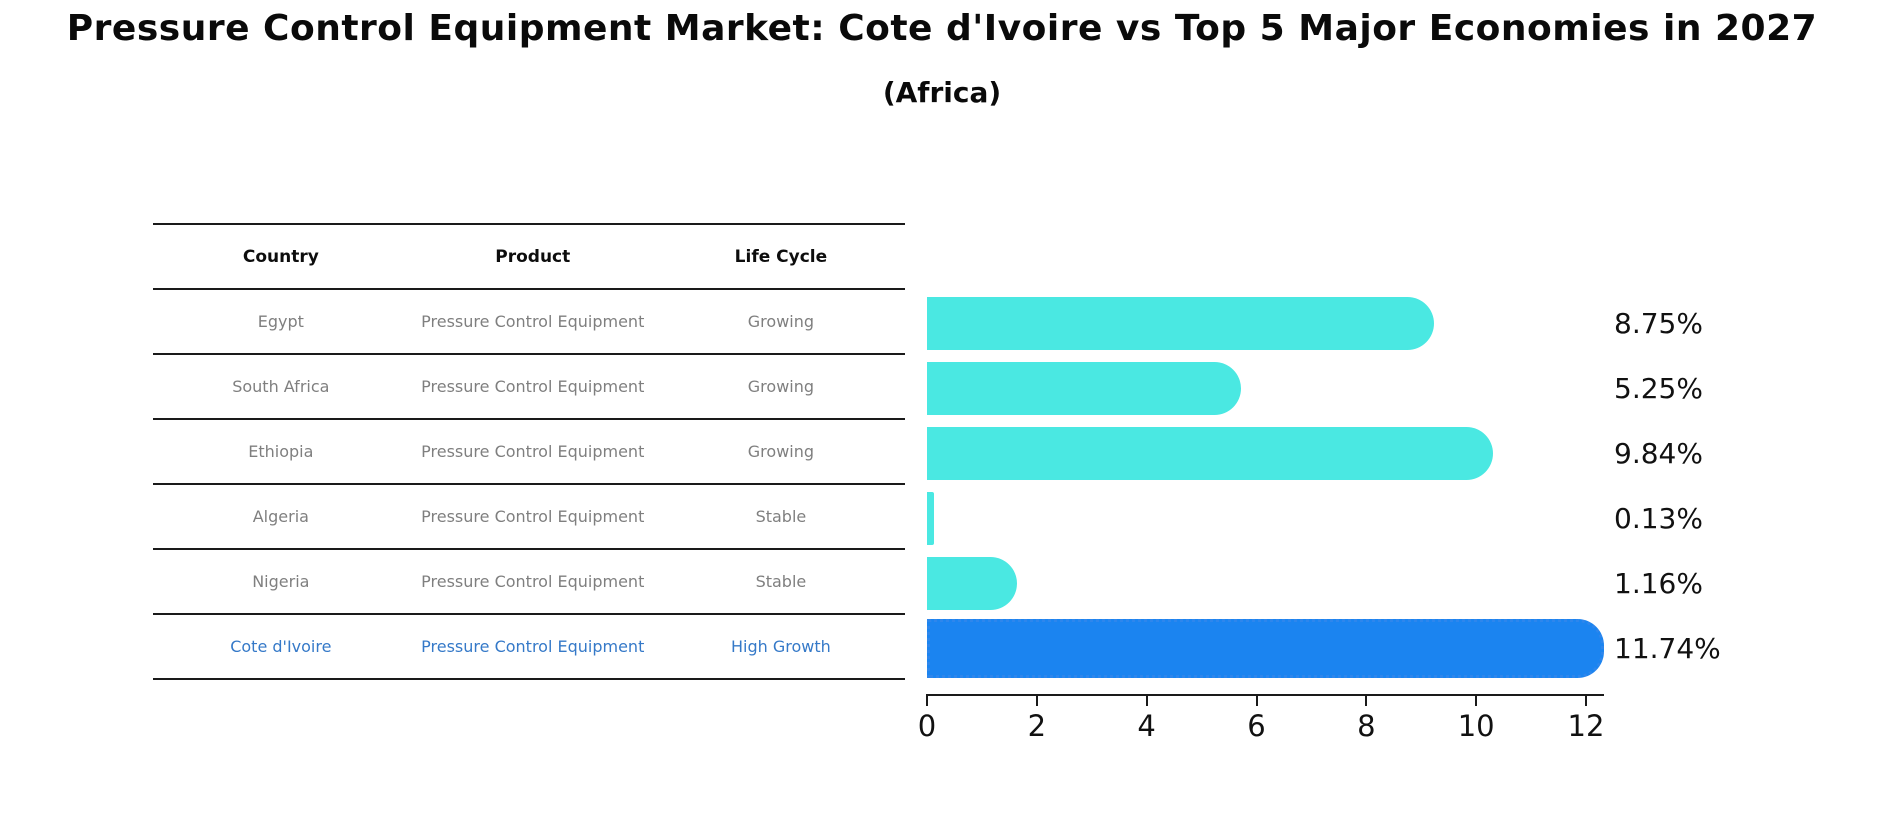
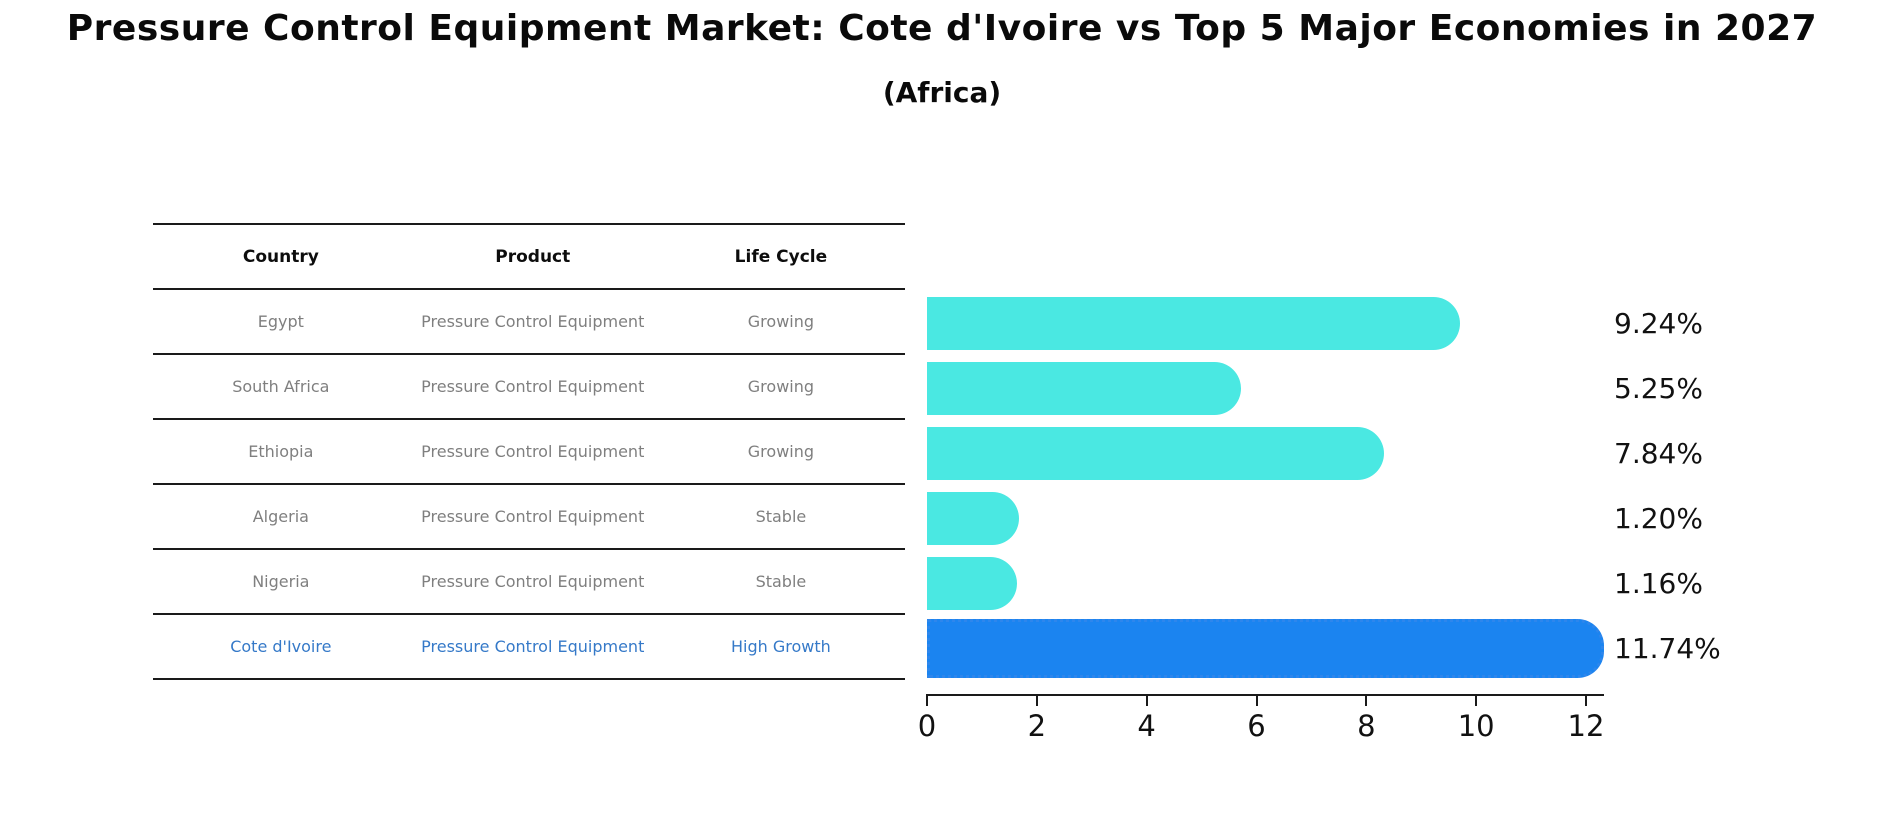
Egypt: 8.75% -> 9.24%
Ethiopia: 9.84% -> 7.84%
Algeria: 0.13% -> 1.20%
